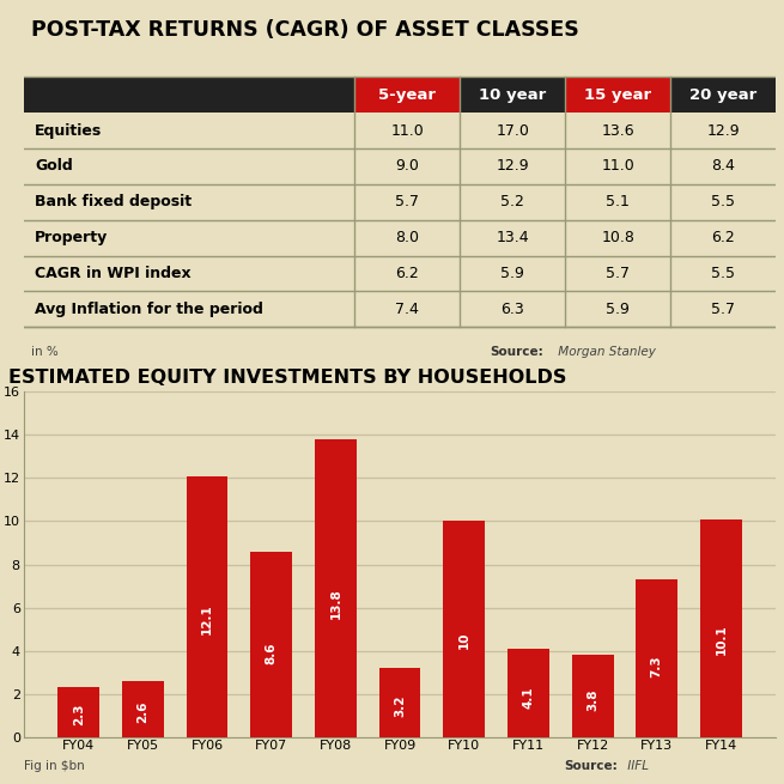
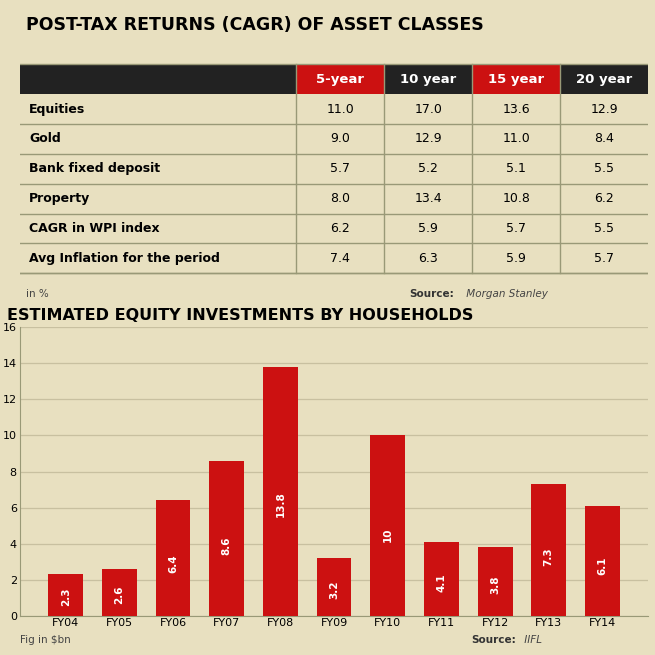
FY06: 12.1 -> 6.4
FY14: 10.1 -> 6.1
